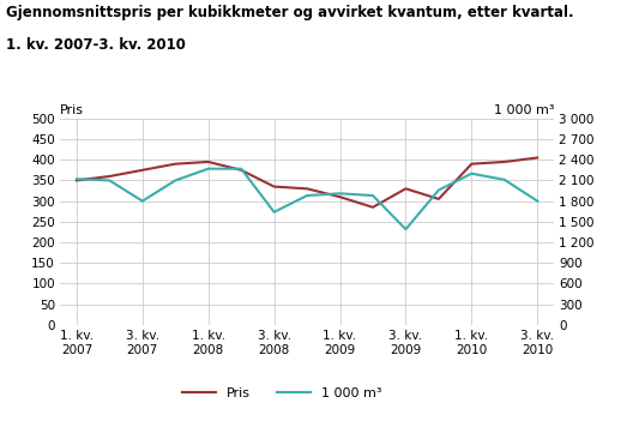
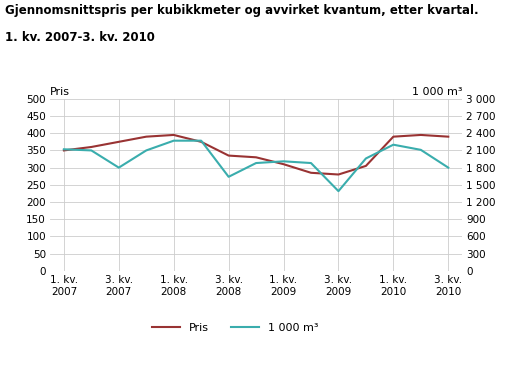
Pris/3. kv. 2009: 330 -> 280
Pris/3. kv. 2010: 405 -> 390
